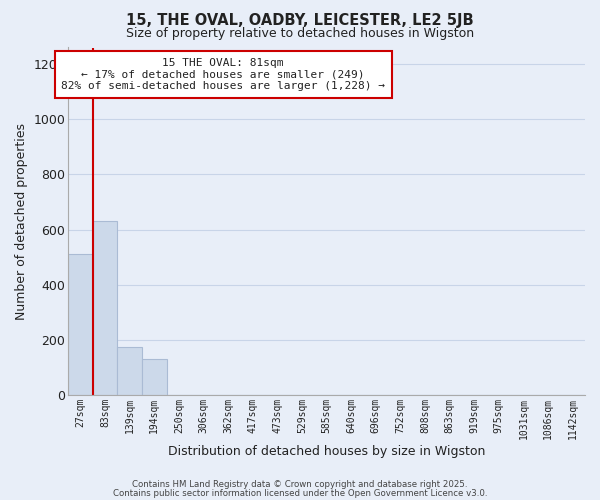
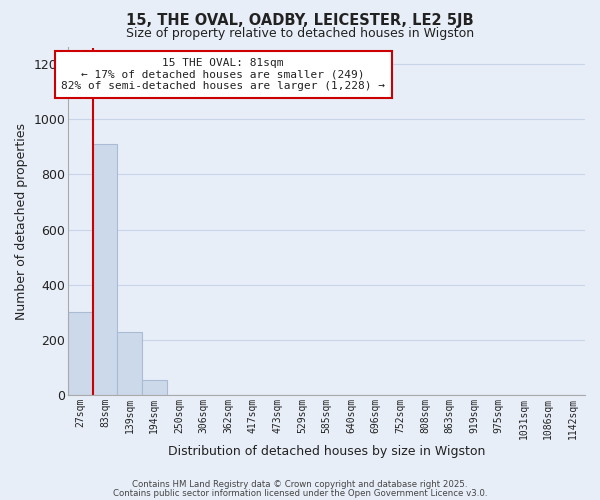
27sqm: 510 -> 300
83sqm: 630 -> 910
139sqm: 175 -> 230
194sqm: 130 -> 55
